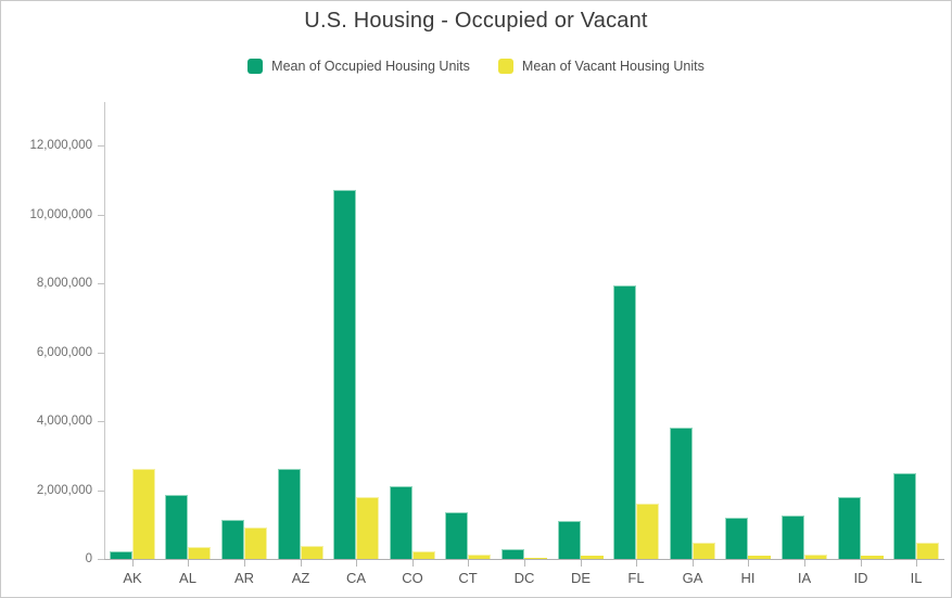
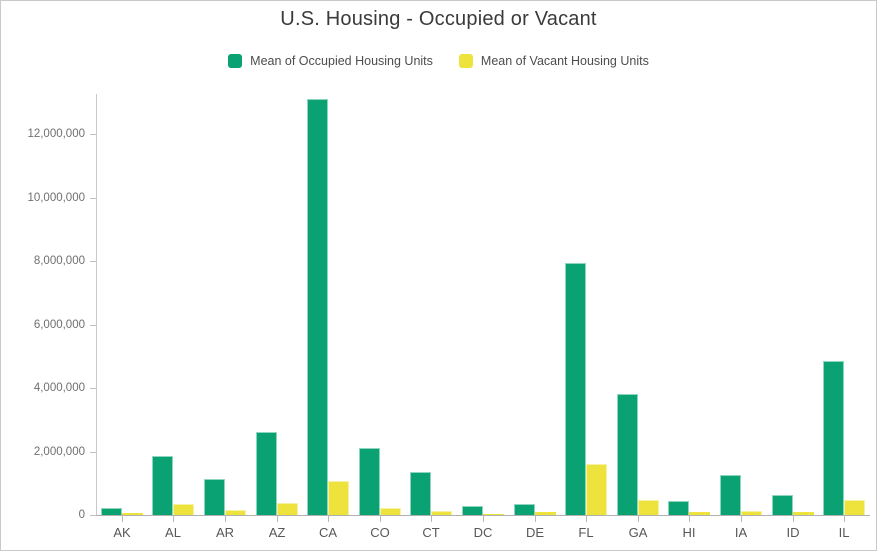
Mean of Vacant Housing Units/AK: 2600000 -> 100000
Mean of Vacant Housing Units/AR: 900000 -> 200000
Mean of Occupied Housing Units/CA: 10700000 -> 13100000
Mean of Vacant Housing Units/CA: 1800000 -> 1100000
Mean of Occupied Housing Units/DE: 1100000 -> 400000
Mean of Occupied Housing Units/HI: 1200000 -> 400000
Mean of Occupied Housing Units/ID: 1800000 -> 600000
Mean of Occupied Housing Units/IL: 2500000 -> 4900000
